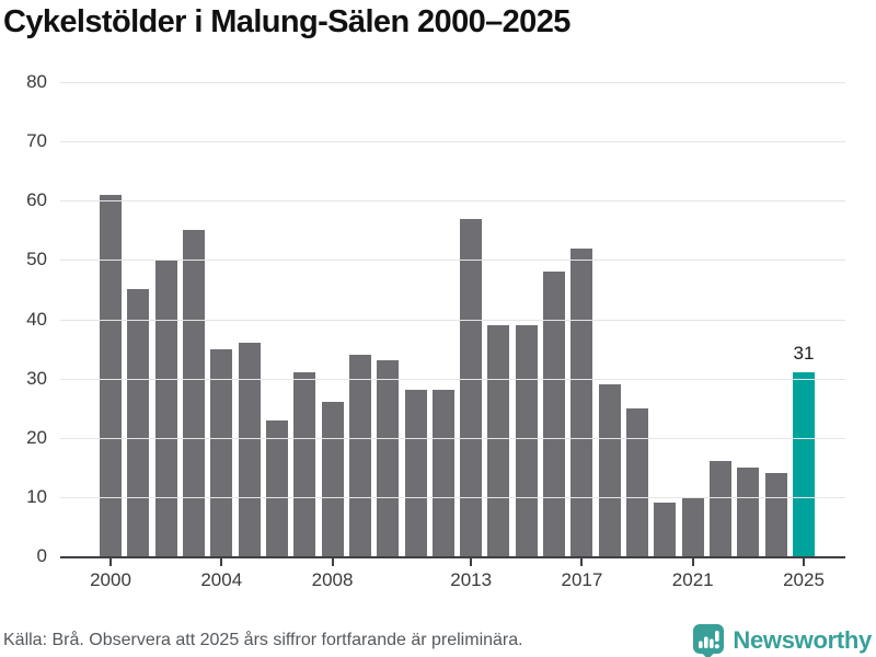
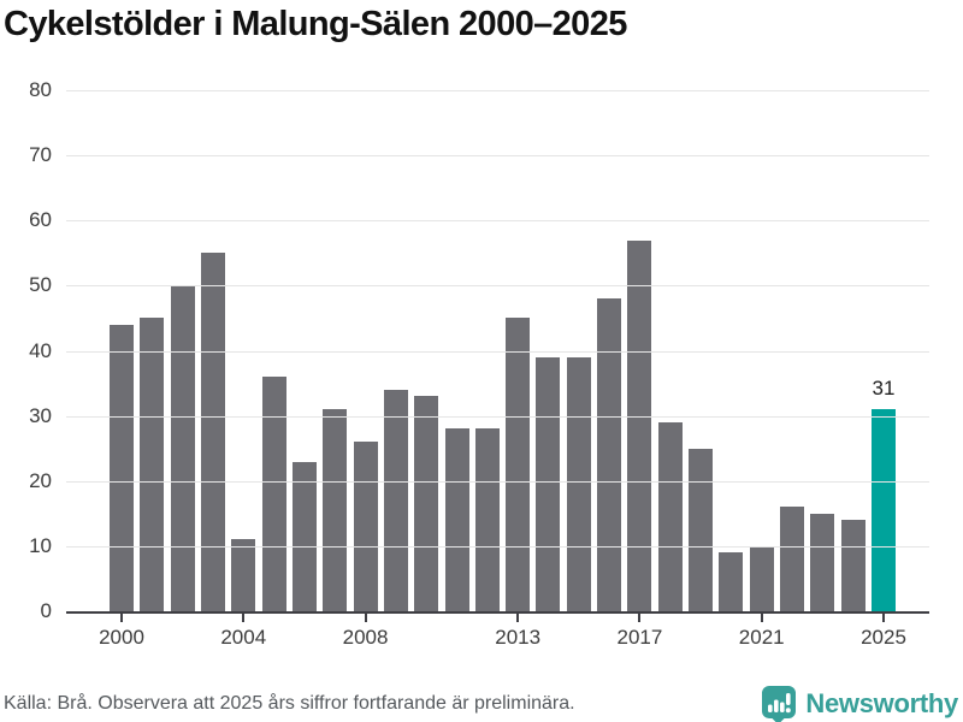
2000: 61 -> 44
2004: 35 -> 11
2013: 57 -> 45
2017: 52 -> 57
